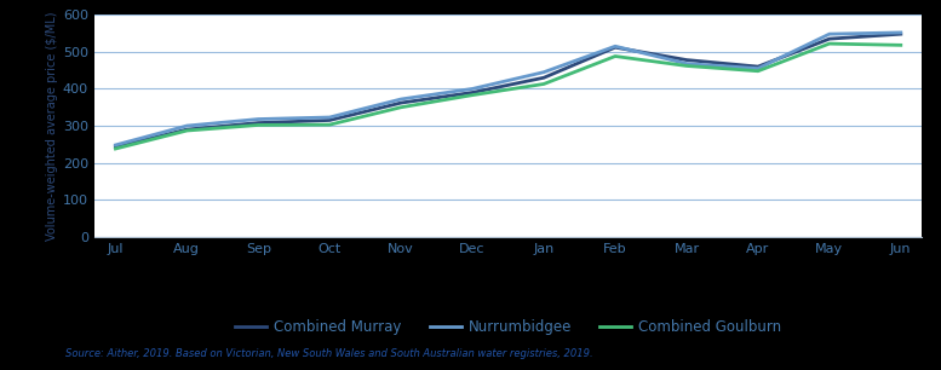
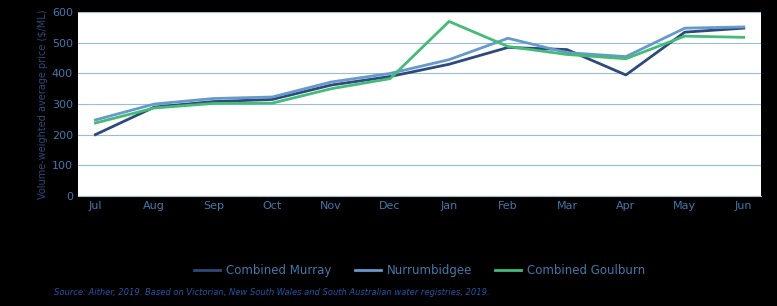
Combined Murray/Jul: 243 -> 200
Combined Goulburn/Jan: 413 -> 570
Combined Murray/Feb: 512 -> 485
Combined Murray/Apr: 460 -> 395
